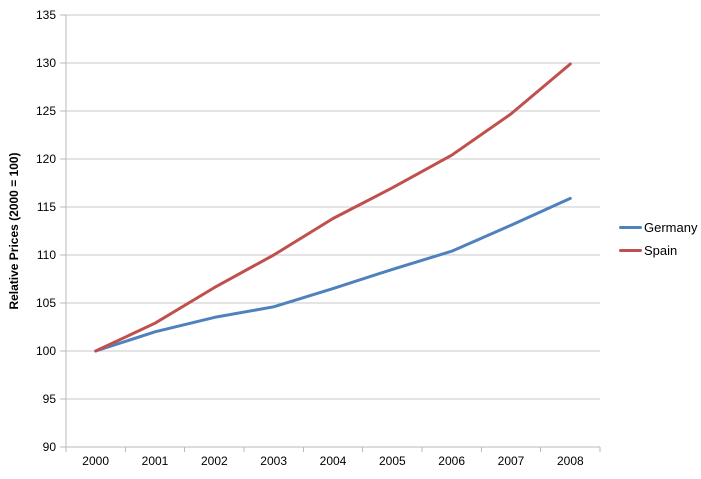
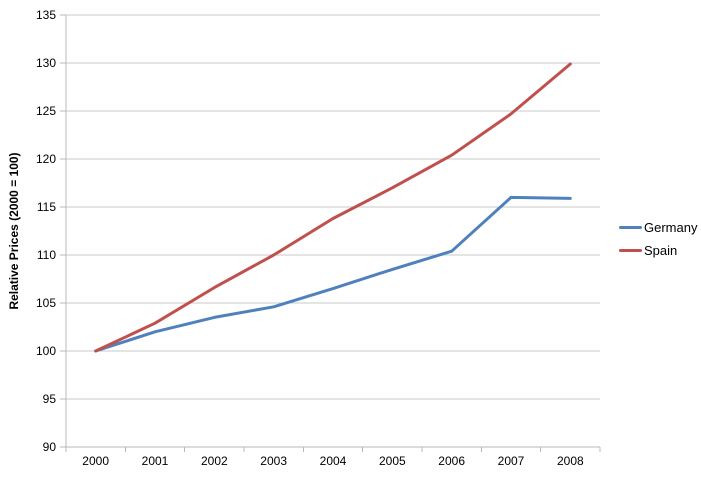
Germany/2007: 113 -> 116
